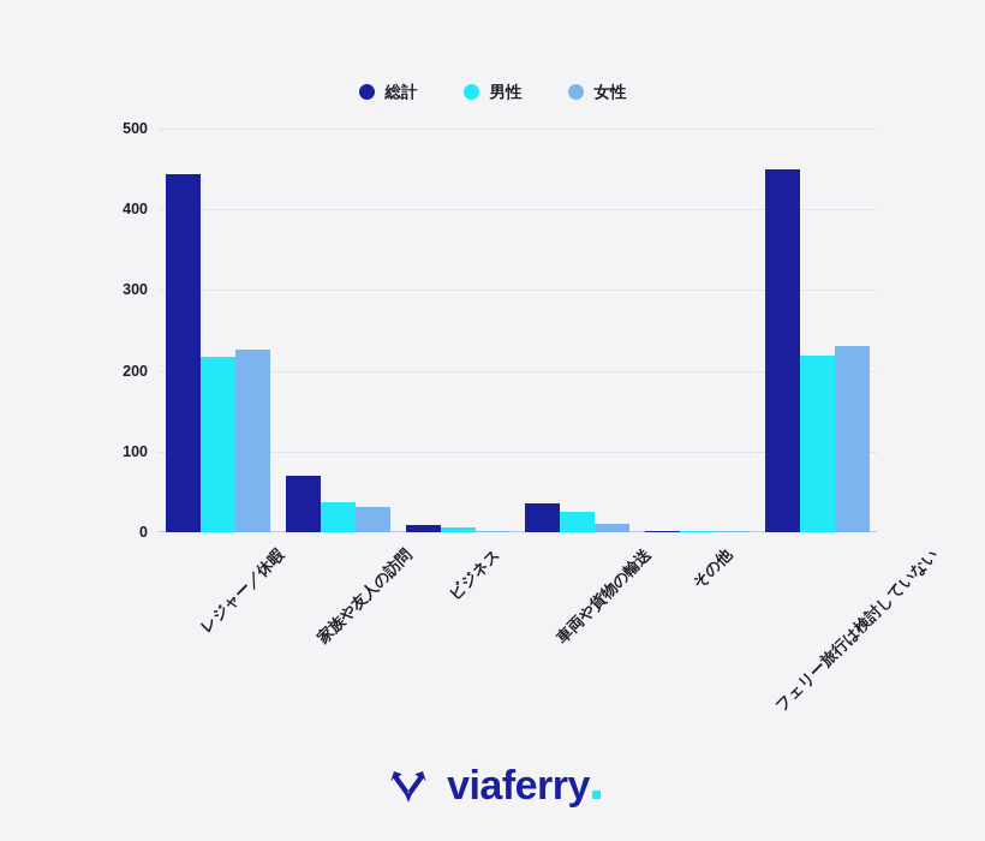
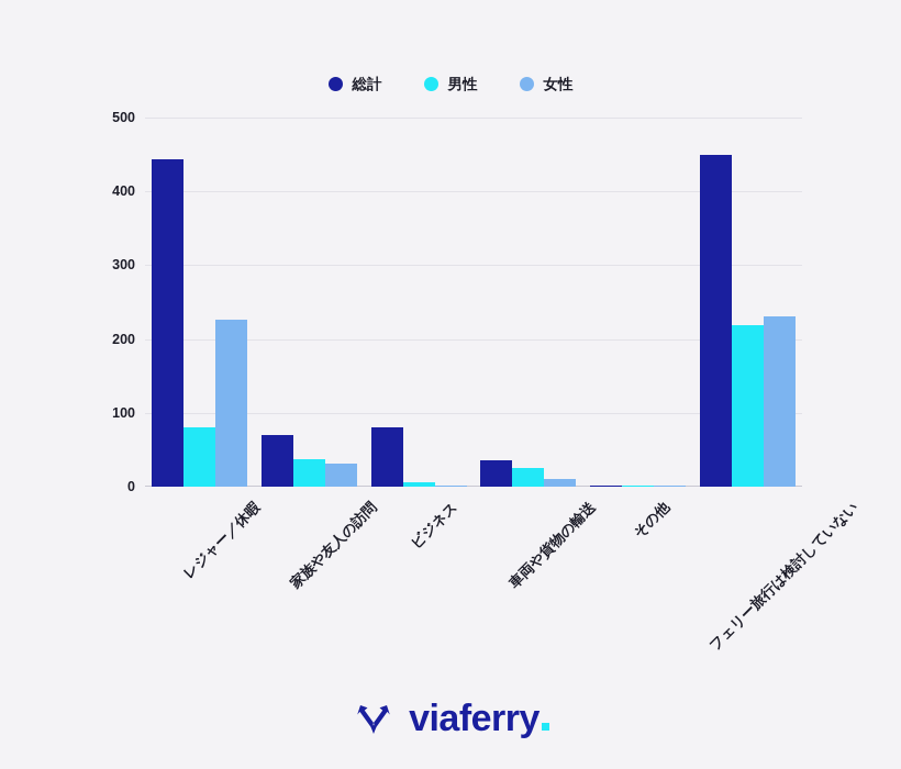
男性/レジャー／休暇: 220 -> 80
総計/ビジネス: 10 -> 80
